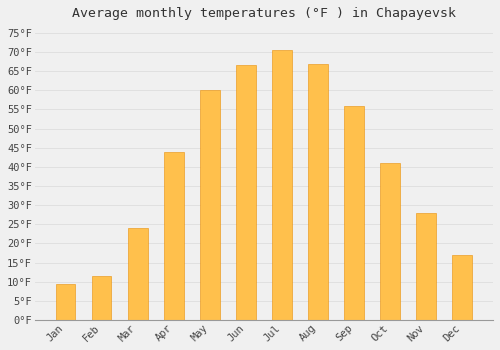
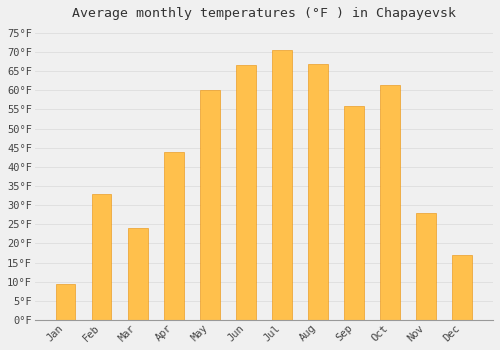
Feb: 11.5°F -> 33.0°F
Oct: 41.0°F -> 61.5°F
